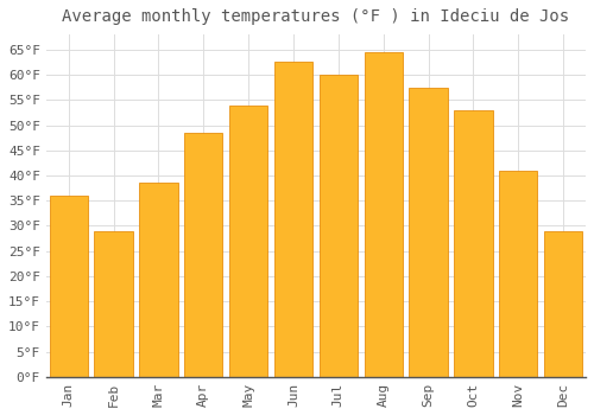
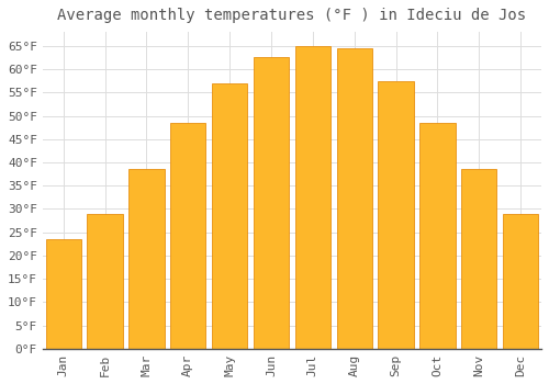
Jan: 36.0°F -> 23.5°F
May: 54.0°F -> 57.0°F
Jul: 60.0°F -> 65.0°F
Oct: 53.0°F -> 48.5°F
Nov: 41.0°F -> 38.5°F
